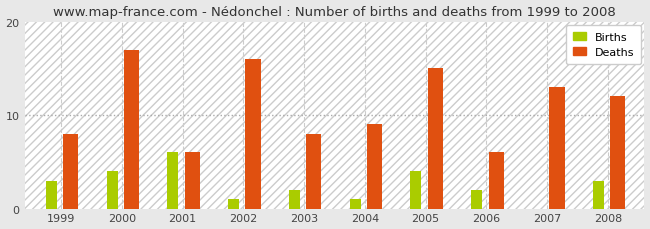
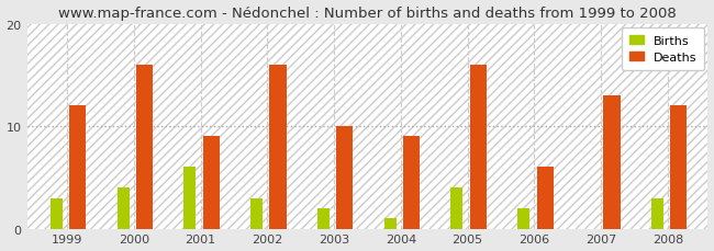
Deaths/1999: 8 -> 12
Deaths/2000: 17 -> 16
Deaths/2001: 6 -> 9
Births/2002: 1 -> 3
Deaths/2003: 8 -> 10
Deaths/2005: 15 -> 16
